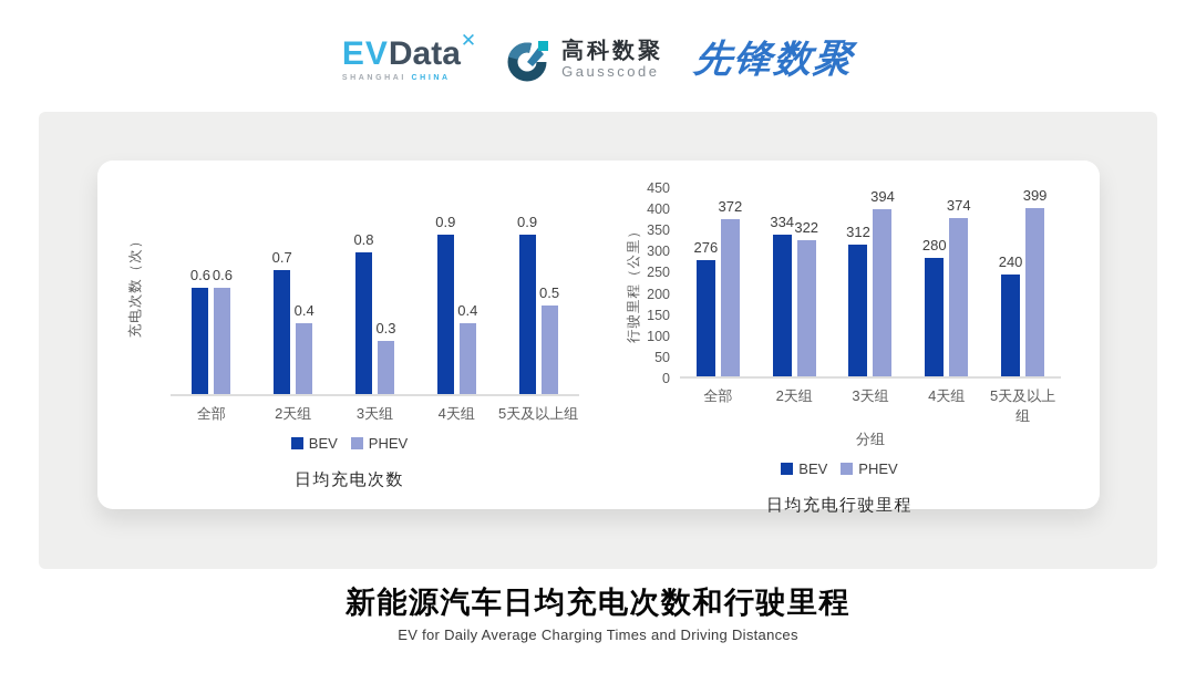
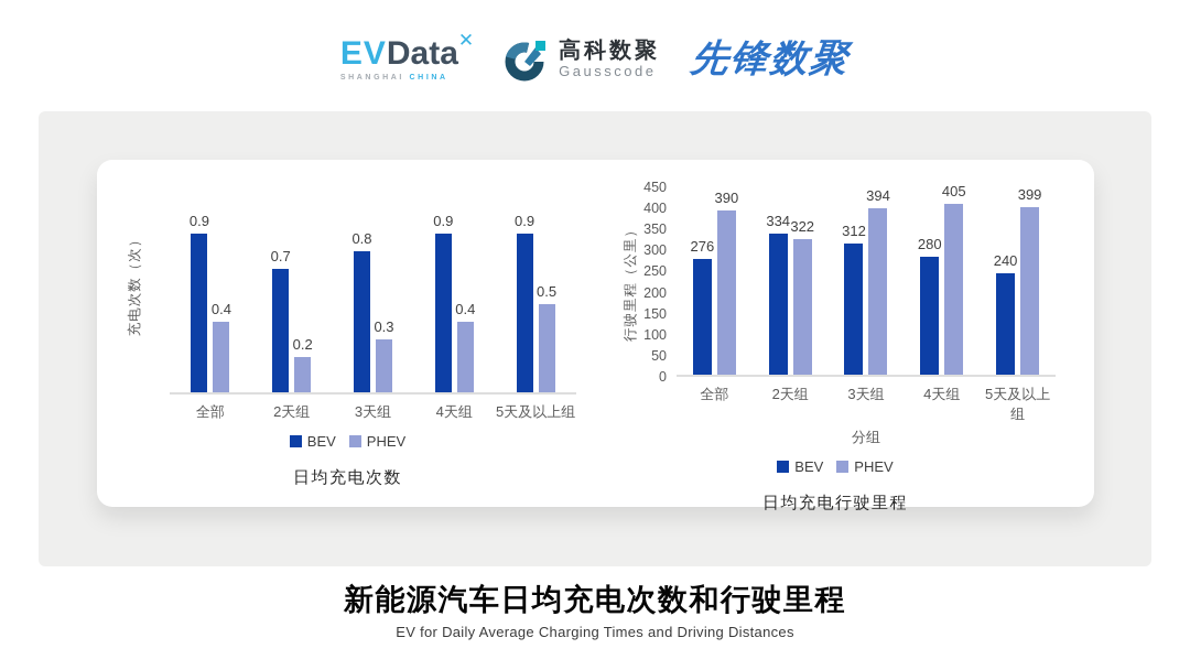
日均充电次数/BEV/全部: 0.6 -> 0.9
日均充电次数/PHEV/全部: 0.6 -> 0.4
日均充电次数/PHEV/2天组: 0.4 -> 0.2
日均充电行驶里程/PHEV/全部: 372 -> 390
日均充电行驶里程/PHEV/4天组: 374 -> 405
